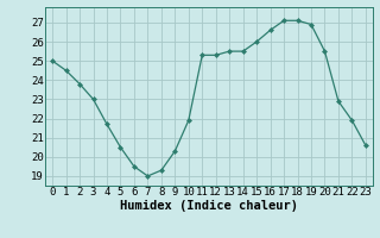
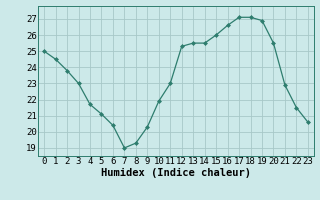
5: 20.5 -> 21.1
6: 19.5 -> 20.4
11: 25.3 -> 23.0
22: 21.9 -> 21.5
